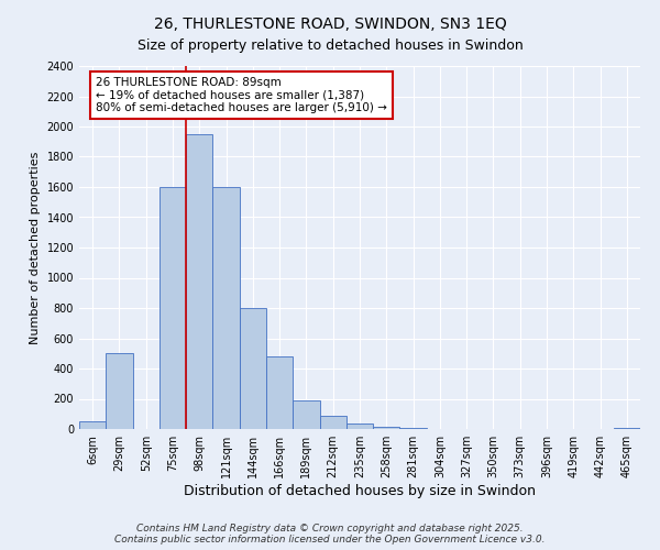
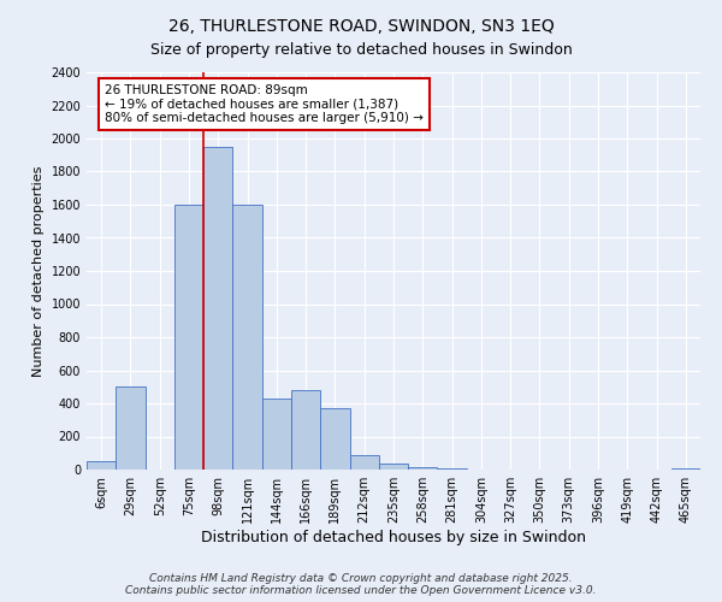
144sqm: 800 -> 430
189sqm: 190 -> 370
